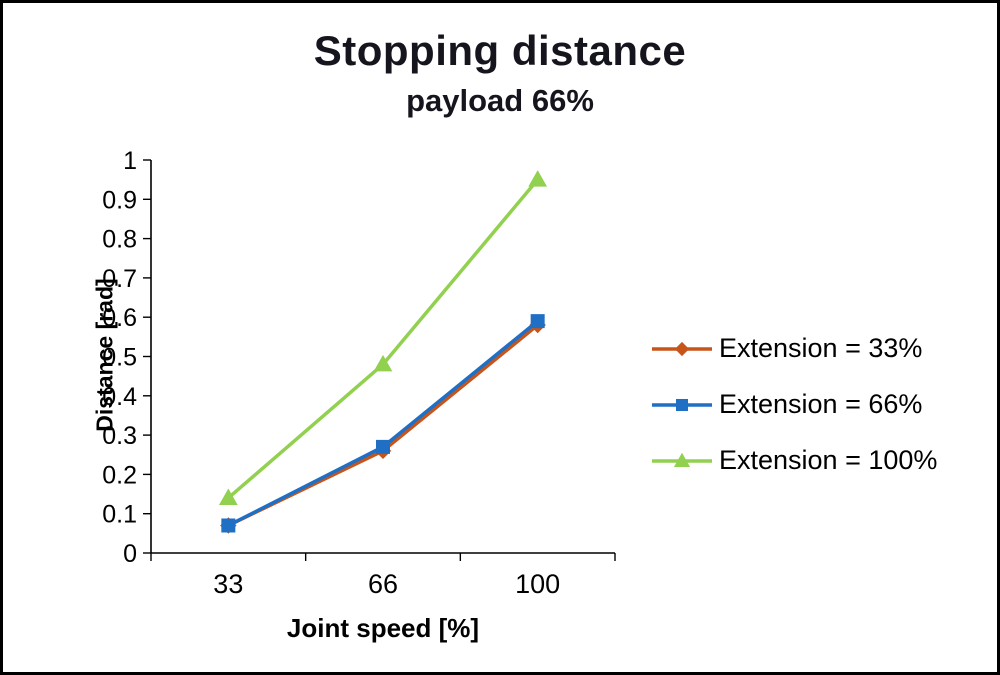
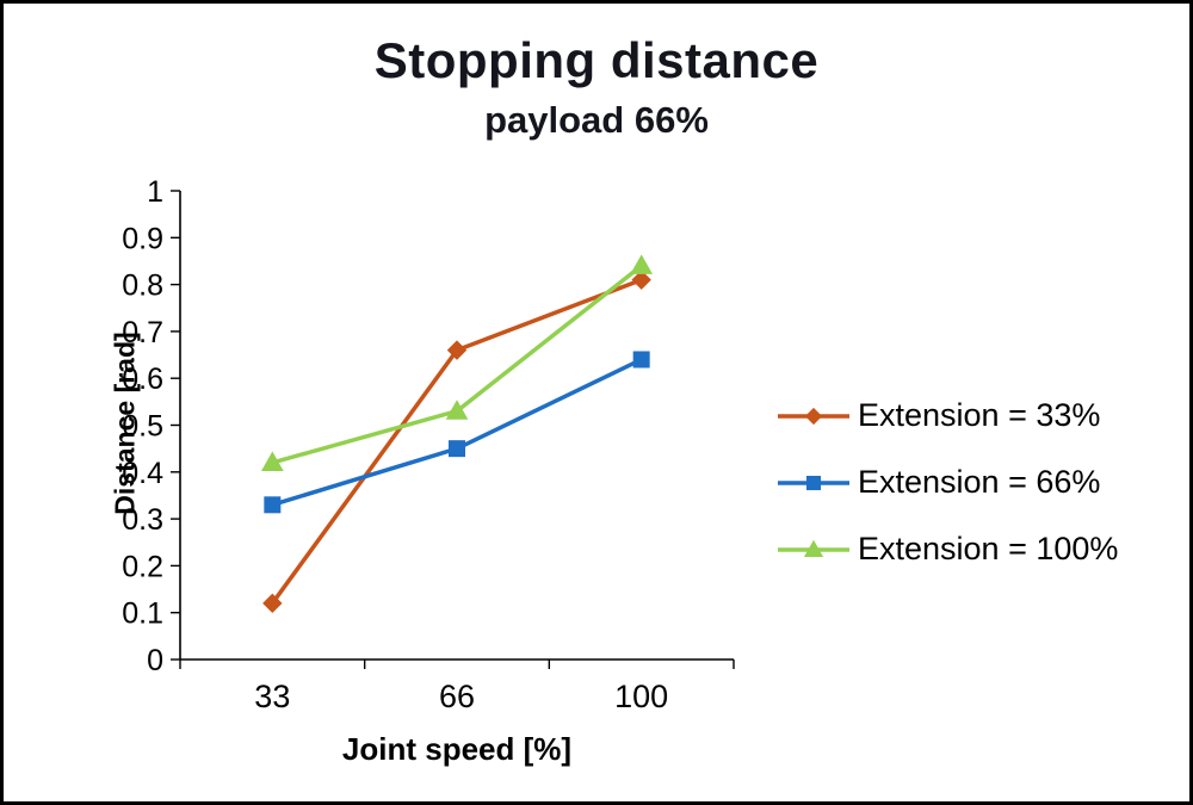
Extension = 33%/33: 0.07 -> 0.12
Extension = 66%/33: 0.07 -> 0.33
Extension = 100%/33: 0.14 -> 0.42
Extension = 33%/66: 0.26 -> 0.66
Extension = 66%/66: 0.27 -> 0.45
Extension = 100%/66: 0.48 -> 0.53
Extension = 33%/100: 0.58 -> 0.81
Extension = 66%/100: 0.59 -> 0.64
Extension = 100%/100: 0.95 -> 0.84
